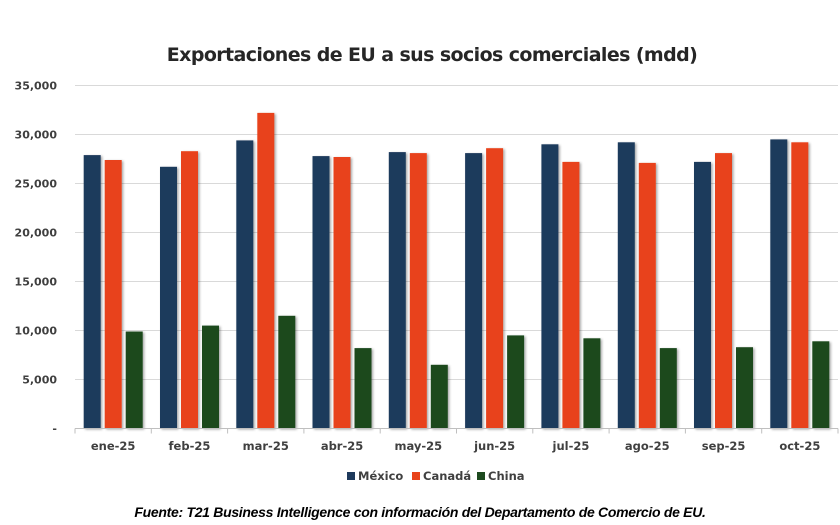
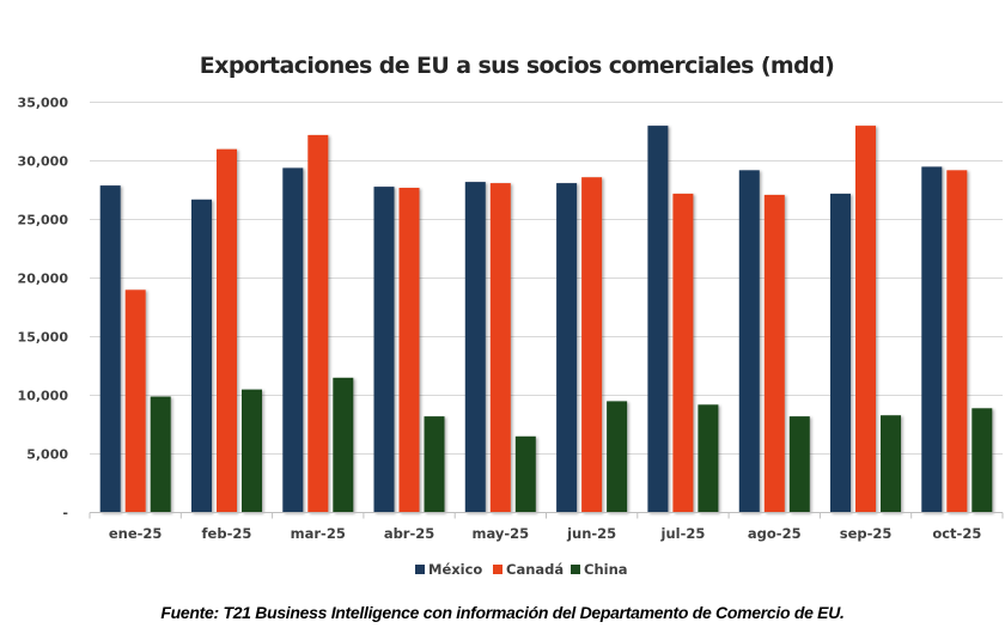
Canadá/ene-25: 27000 -> 19000
Canadá/feb-25: 28000 -> 31000
México/jul-25: 29000 -> 33000
Canadá/sep-25: 28000 -> 33000
